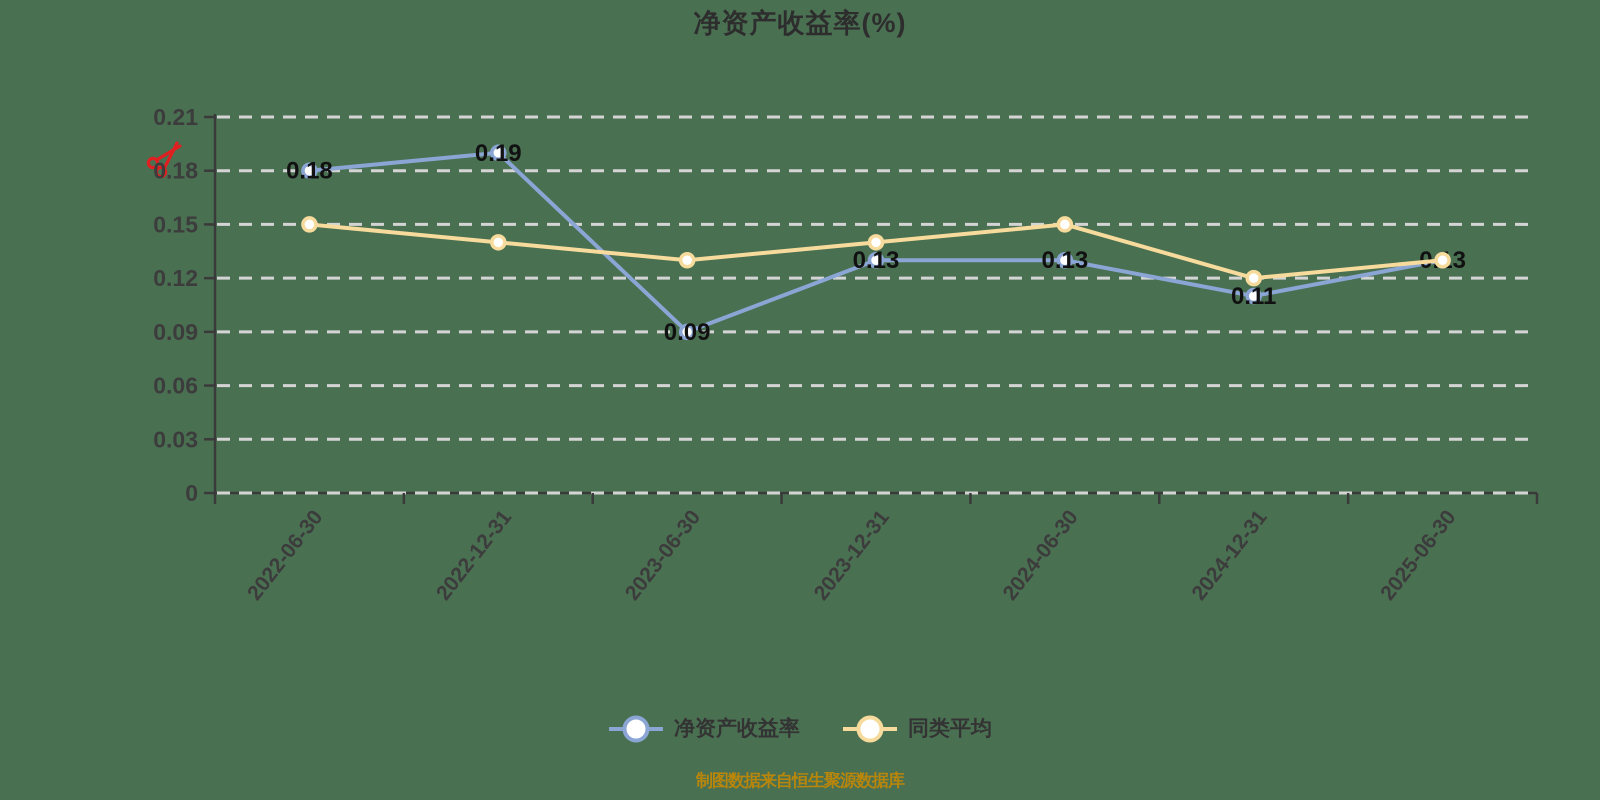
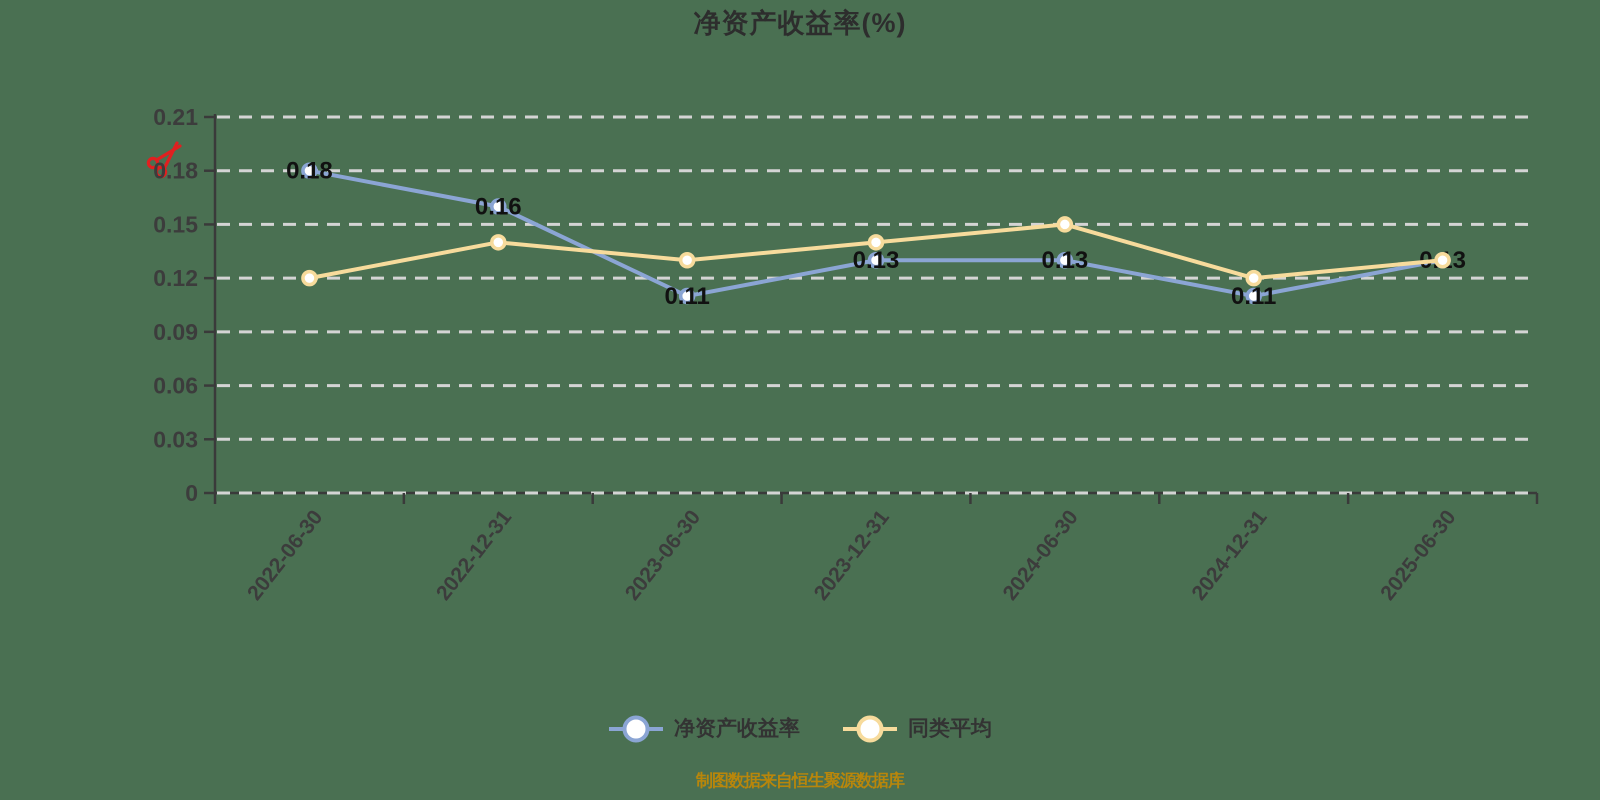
同类平均/2022-06-30: 0.15 -> 0.12
净资产收益率/2022-12-31: 0.19 -> 0.16
净资产收益率/2023-06-30: 0.09 -> 0.11
